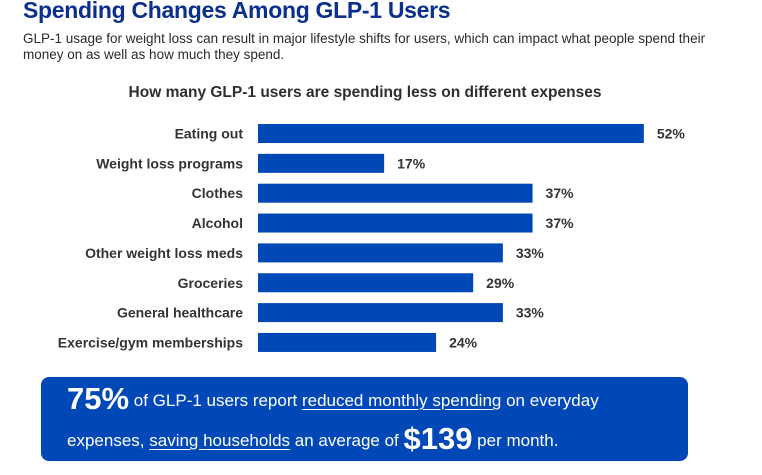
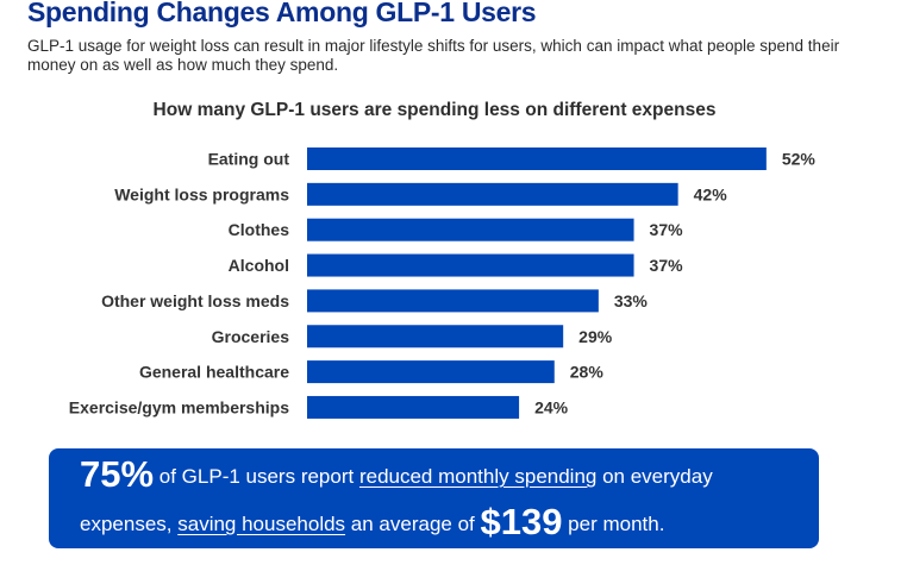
Weight loss programs: 17% -> 42%
General healthcare: 33% -> 28%
